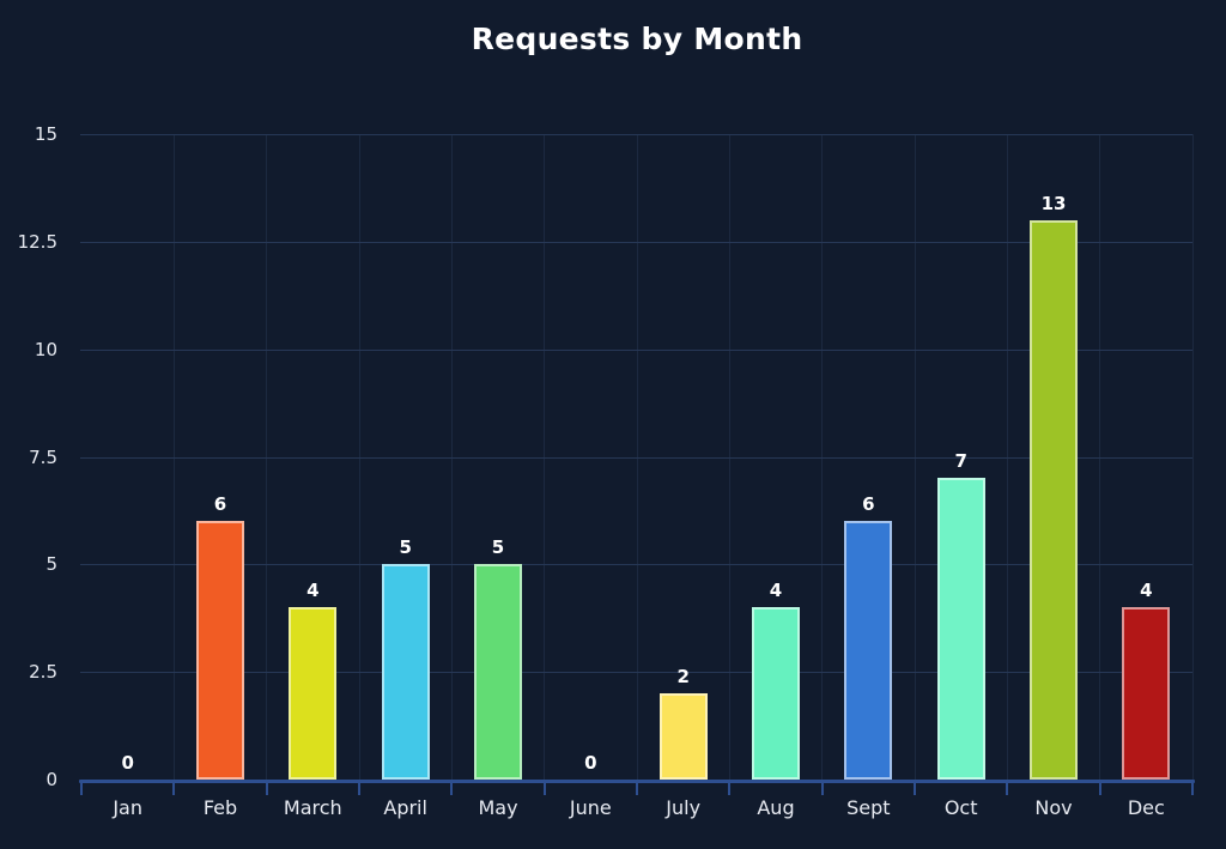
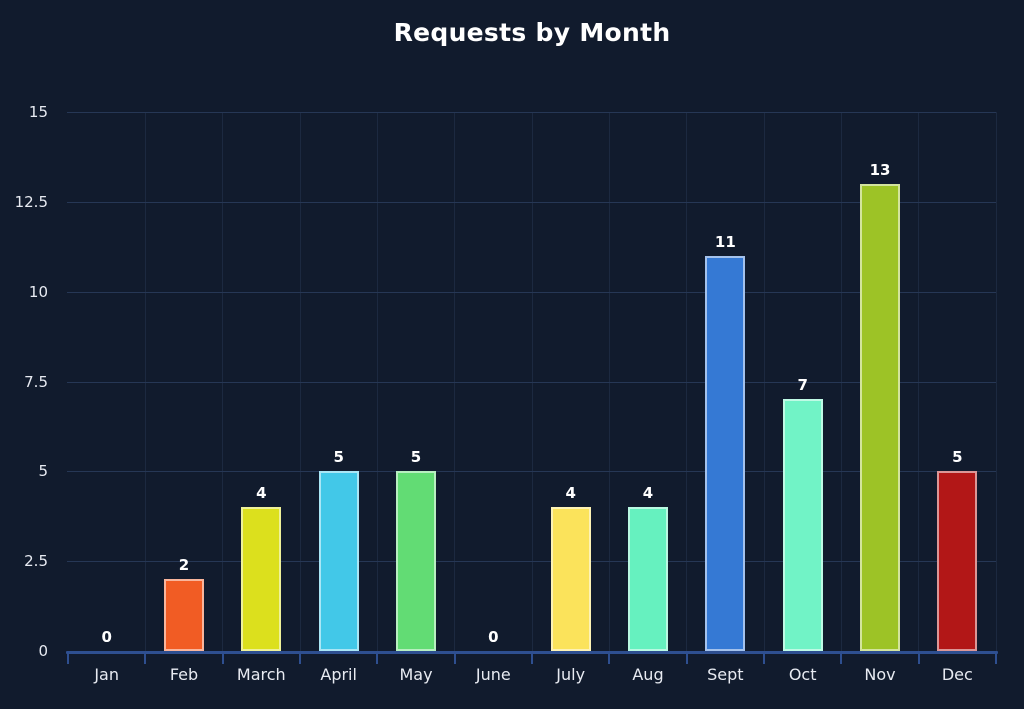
Feb: 6 -> 2
July: 2 -> 4
Sept: 6 -> 11
Dec: 4 -> 5
